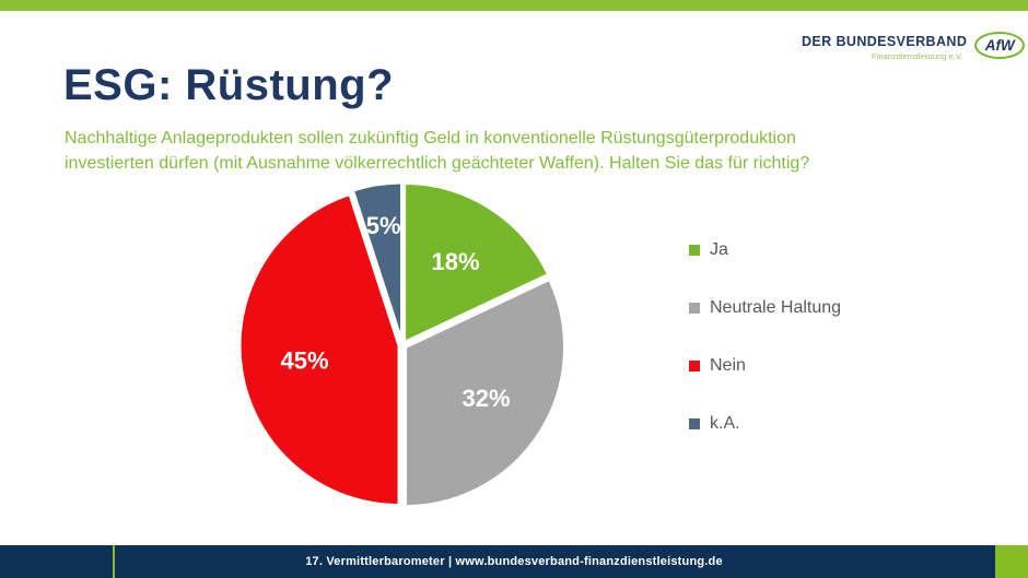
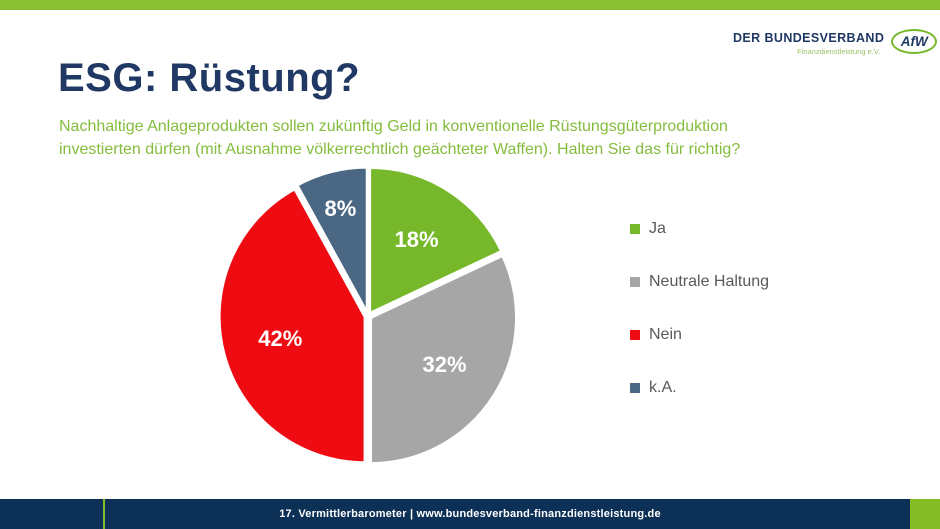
Nein: 45% -> 42%
k.A.: 5% -> 8%
